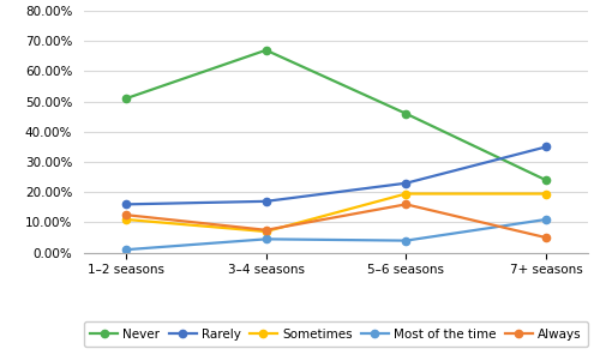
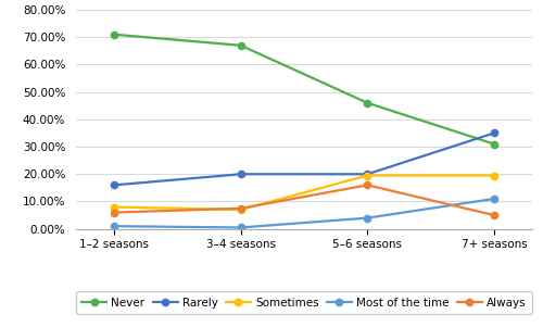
Never/1–2 seasons: 51% -> 71%
Sometimes/1–2 seasons: 11.0% -> 8.0%
Always/1–2 seasons: 12.5% -> 6.0%
Rarely/3–4 seasons: 17% -> 20%
Most of the time/3–4 seasons: 4.5% -> 0.5%
Rarely/5–6 seasons: 23% -> 20%
Never/7+ seasons: 24% -> 31%
